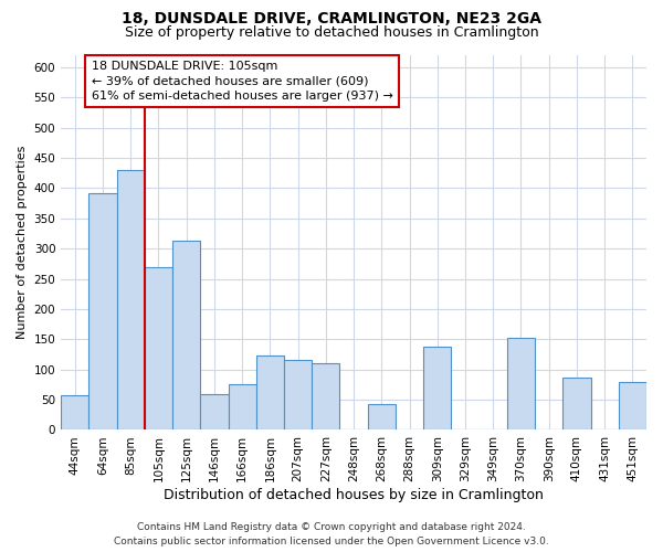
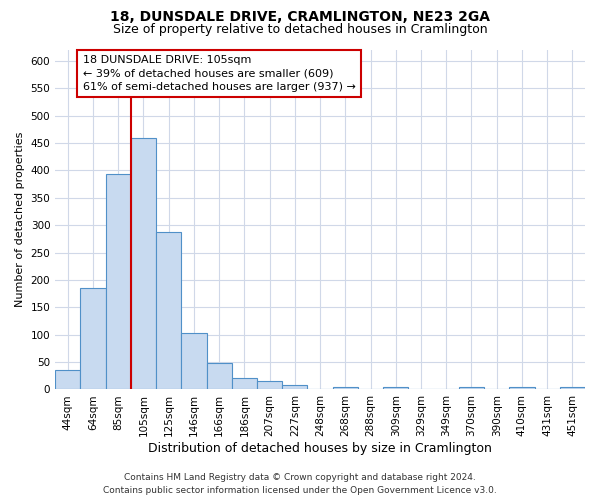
44sqm: 58 -> 35
64sqm: 392 -> 185
85sqm: 430 -> 393
105sqm: 270 -> 460
125sqm: 314 -> 288
146sqm: 60 -> 104
166sqm: 76 -> 48
186sqm: 124 -> 21
207sqm: 116 -> 15
227sqm: 110 -> 8
268sqm: 42 -> 4
309sqm: 138 -> 4
370sqm: 152 -> 4
410sqm: 86 -> 4
451sqm: 80 -> 4
